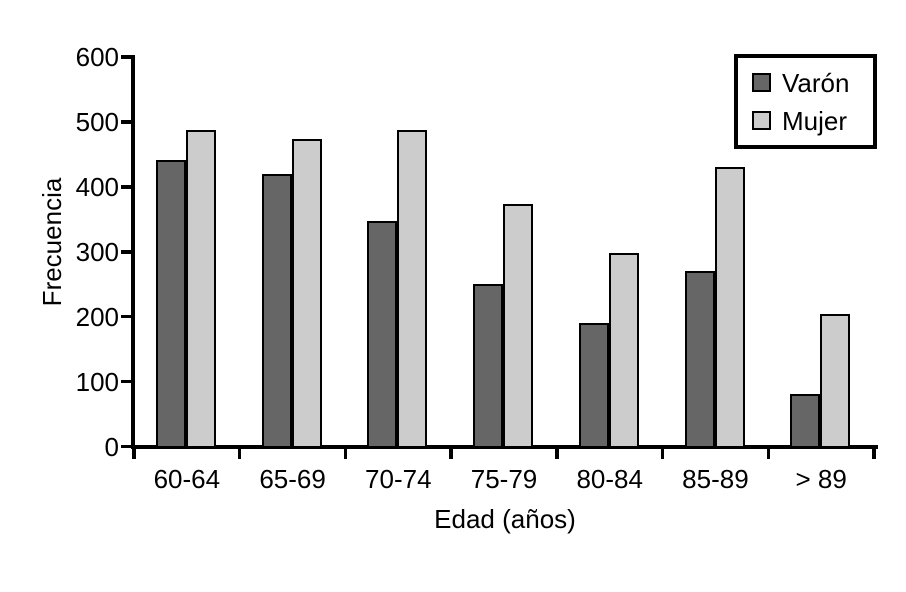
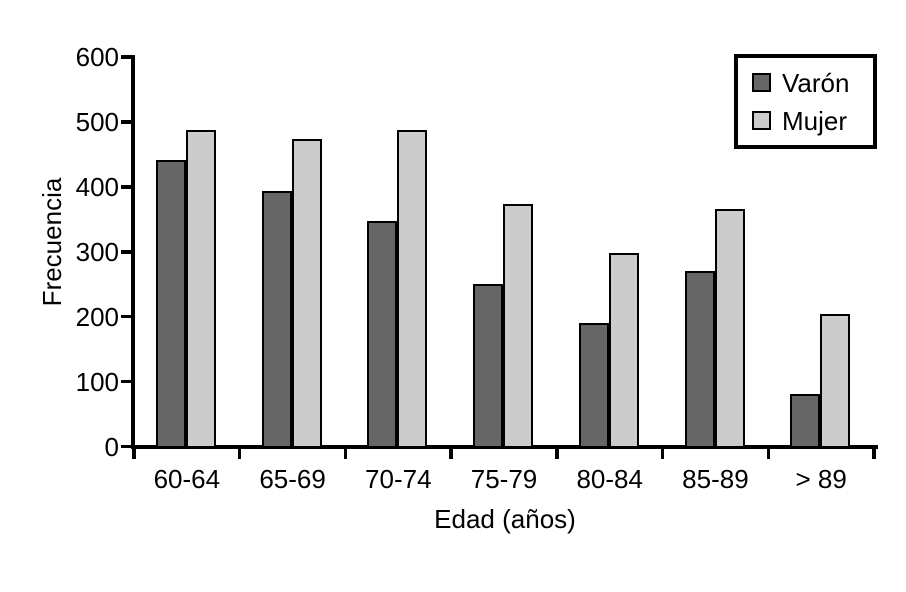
Varón/65-69: 420 -> 390
Mujer/85-89: 430 -> 370
